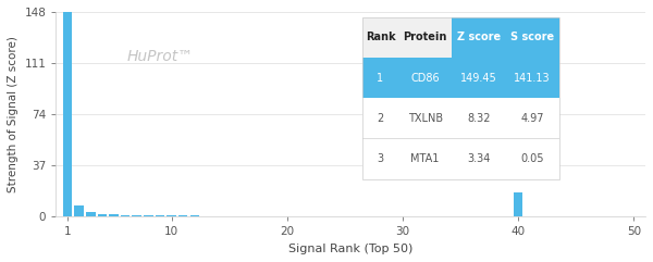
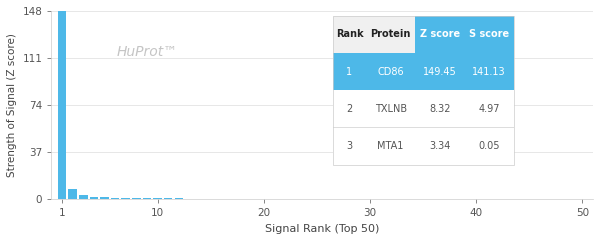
40: 18 -> 0
